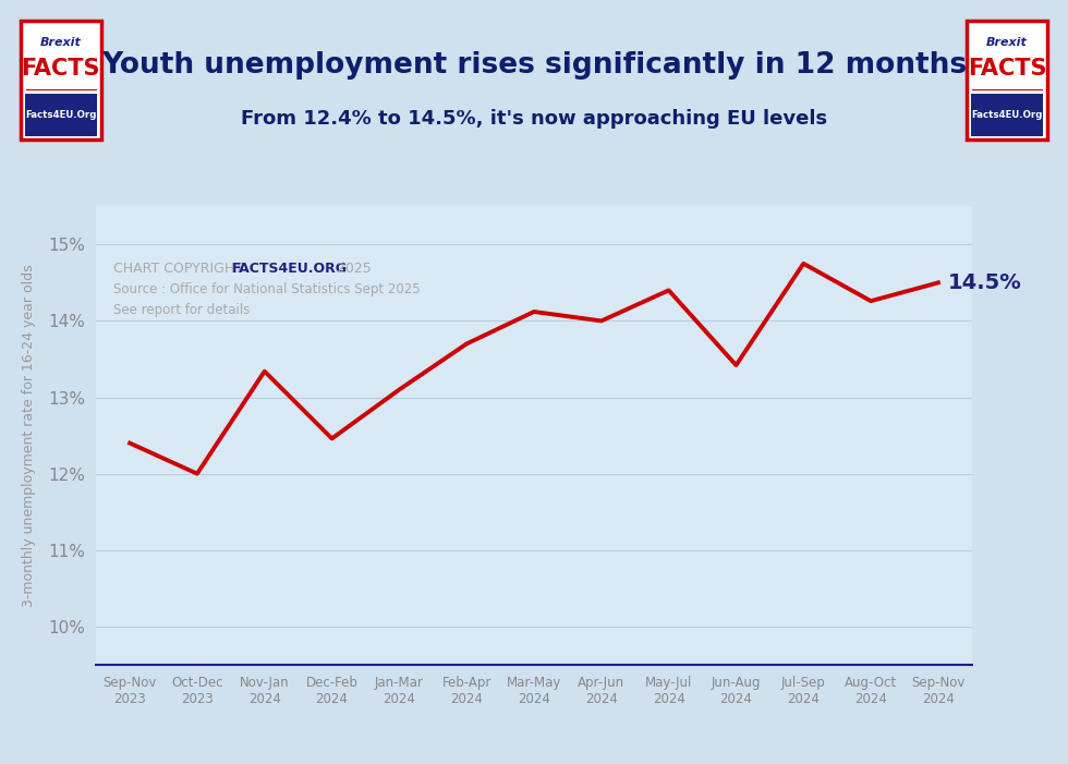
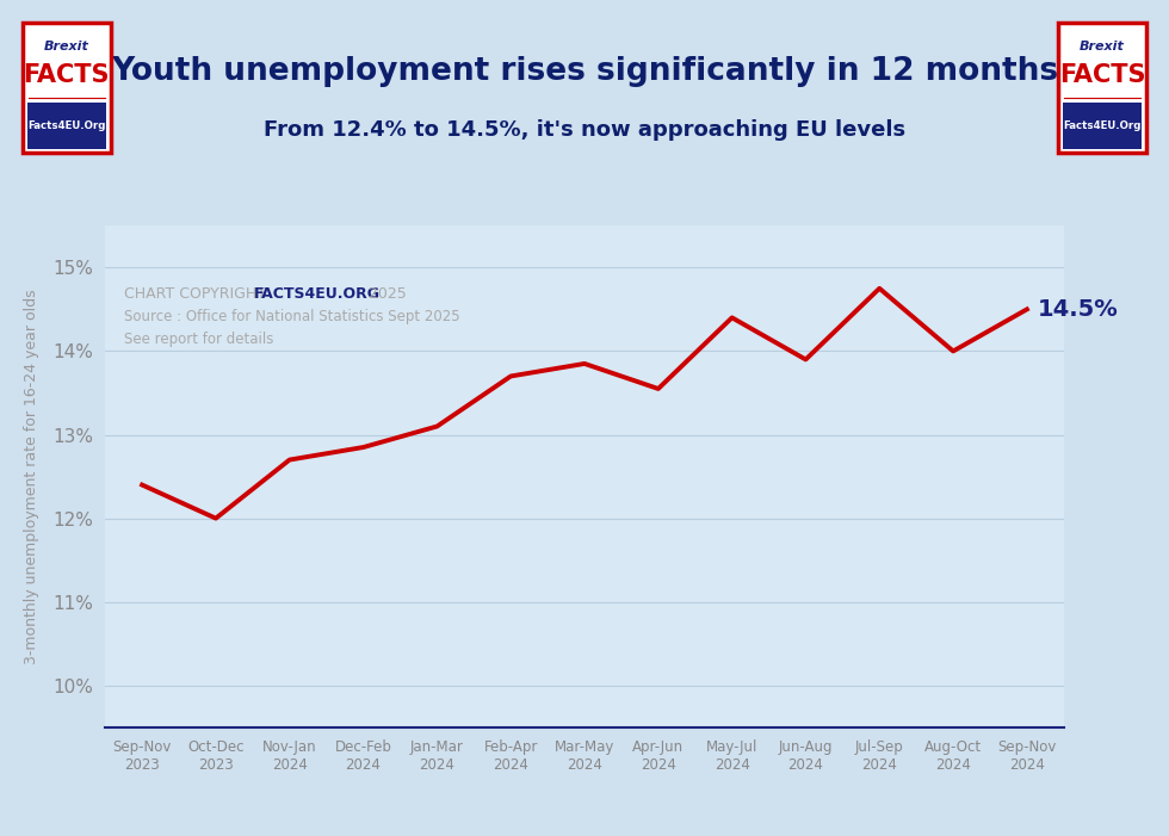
Nov-Jan 2024: 13.34% -> 12.70%
Dec-Feb 2024: 12.46% -> 12.85%
Mar-May 2024: 14.12% -> 13.85%
Apr-Jun 2024: 14.00% -> 13.55%
Jun-Aug 2024: 13.42% -> 13.90%
Aug-Oct 2024: 14.26% -> 14.00%
